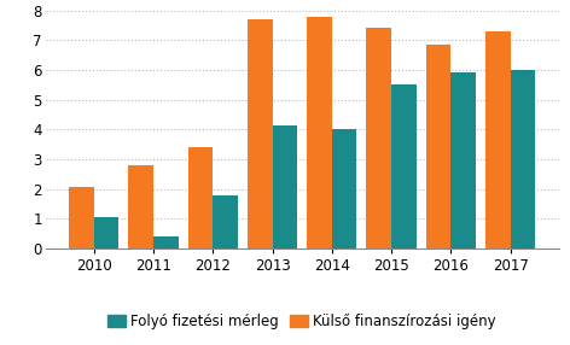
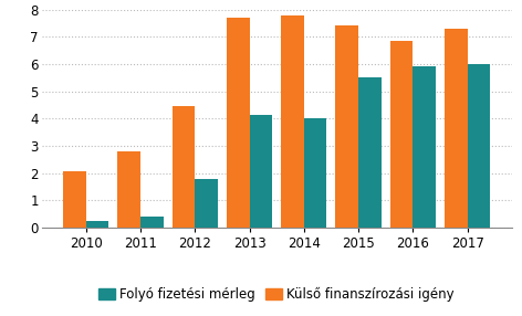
Folyó fizetési mérleg/2010: 1.05 -> 0.22
Külső finanszírozási igény/2012: 3.40 -> 4.45
